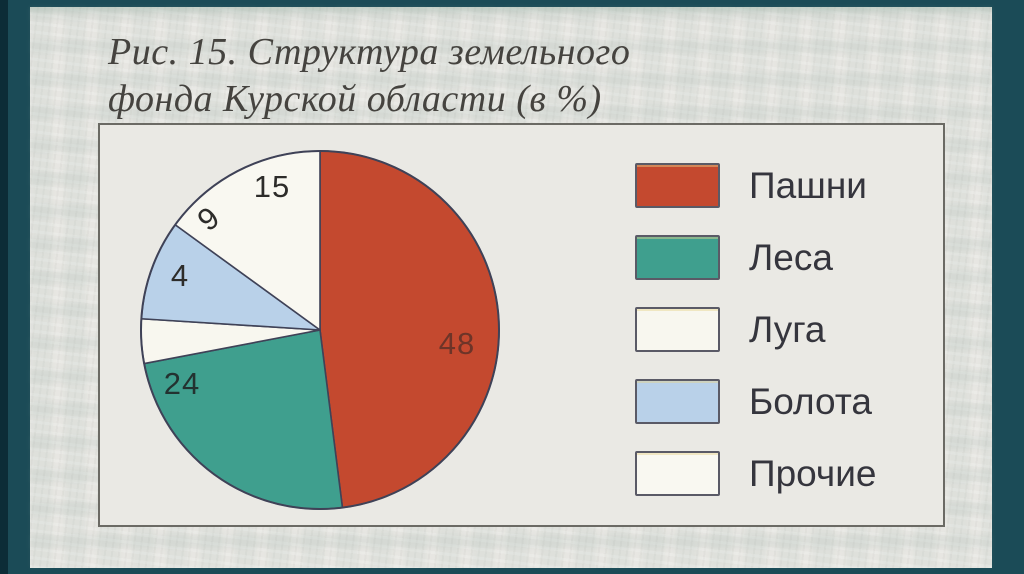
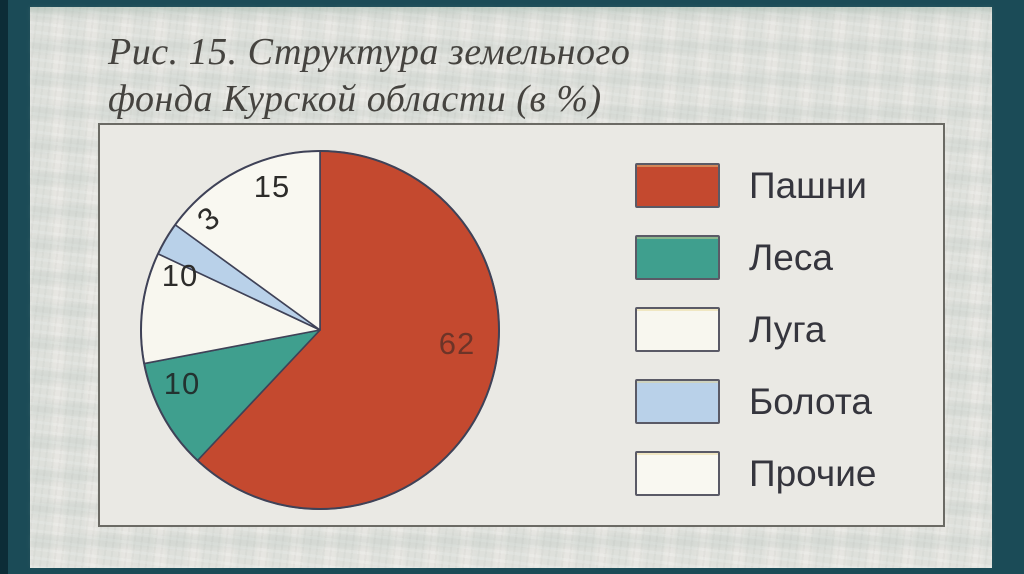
Пашни: 48 -> 62
Леса: 24 -> 10
Луга: 4 -> 10
Болота: 9 -> 3
